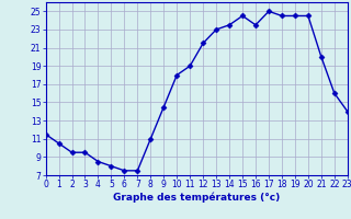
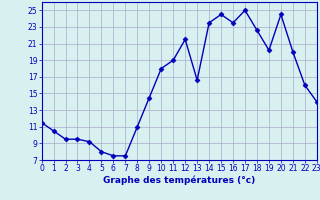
4: 8.5 -> 9.2
13: 23.0 -> 16.6
18: 24.5 -> 22.6
19: 24.5 -> 20.2
